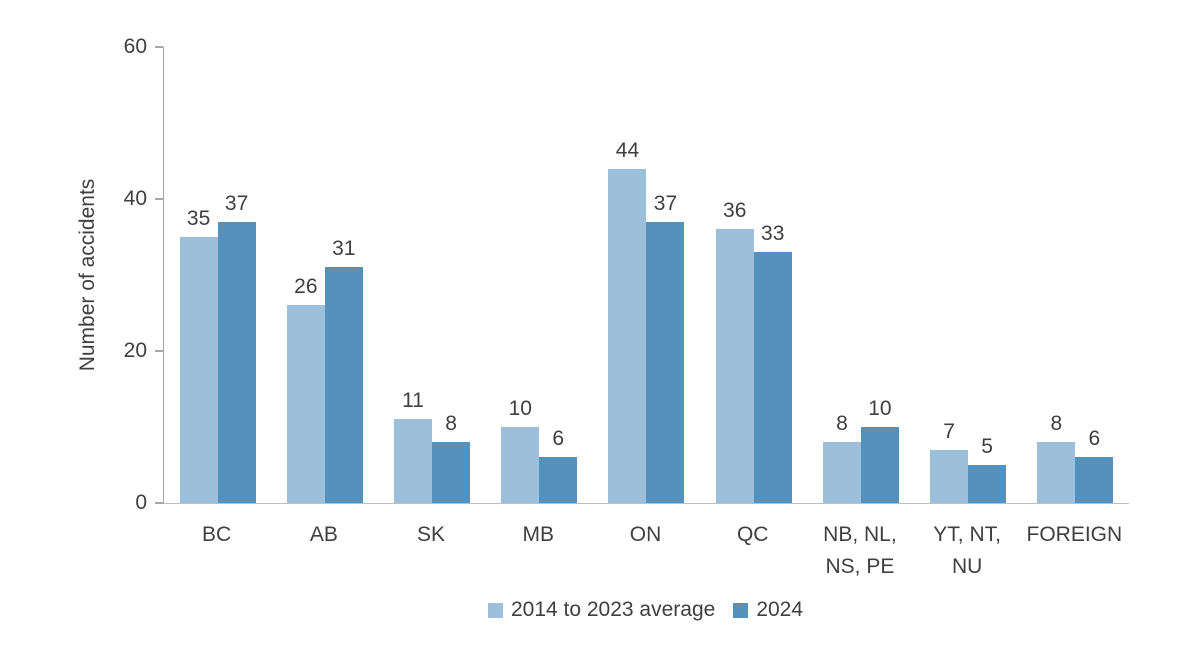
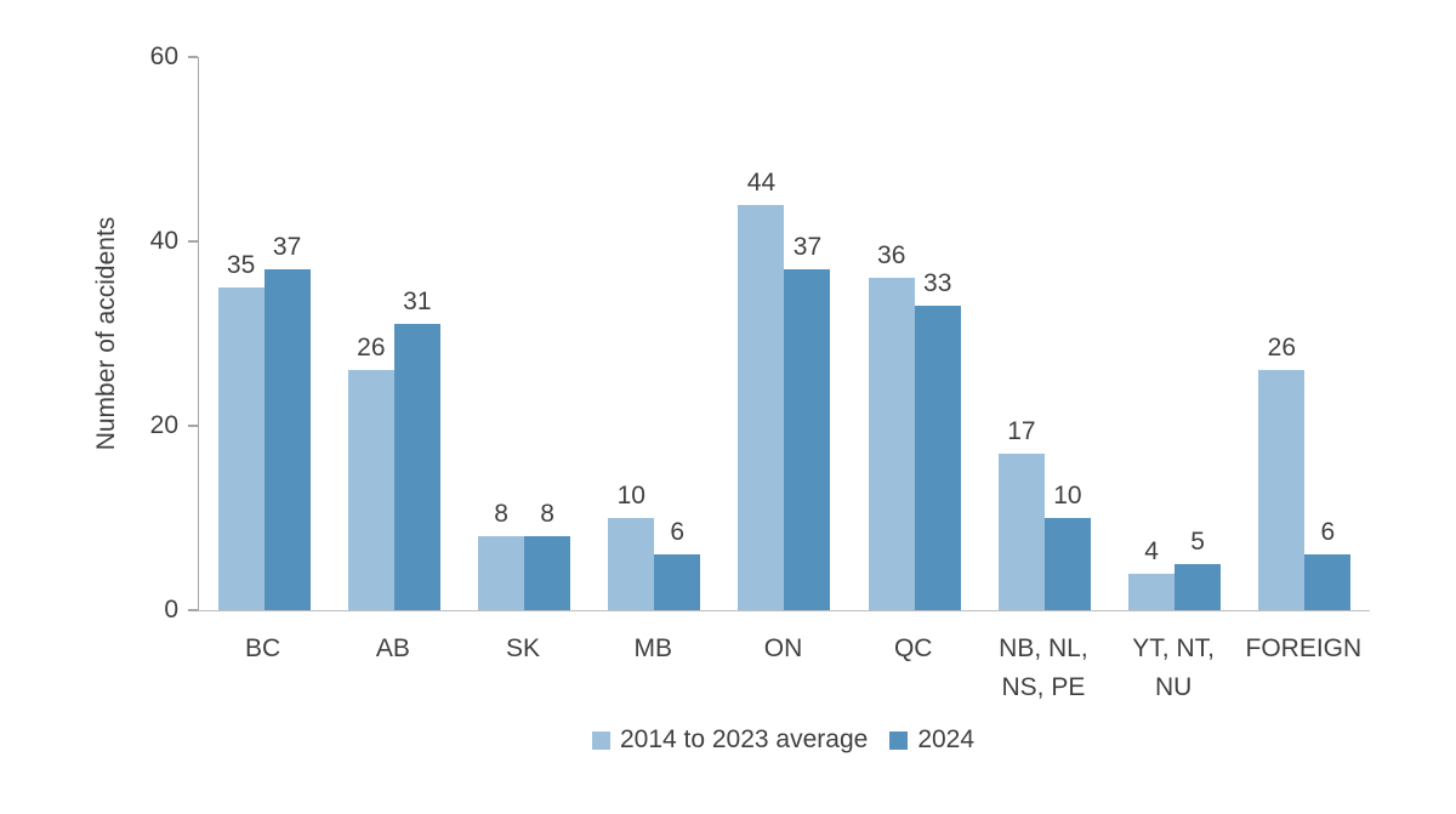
2014 to 2023 average/SK: 11 -> 8
2014 to 2023 average/NB, NL, NS, PE: 8 -> 17
2014 to 2023 average/YT, NT, NU: 7 -> 4
2014 to 2023 average/FOREIGN: 8 -> 26
